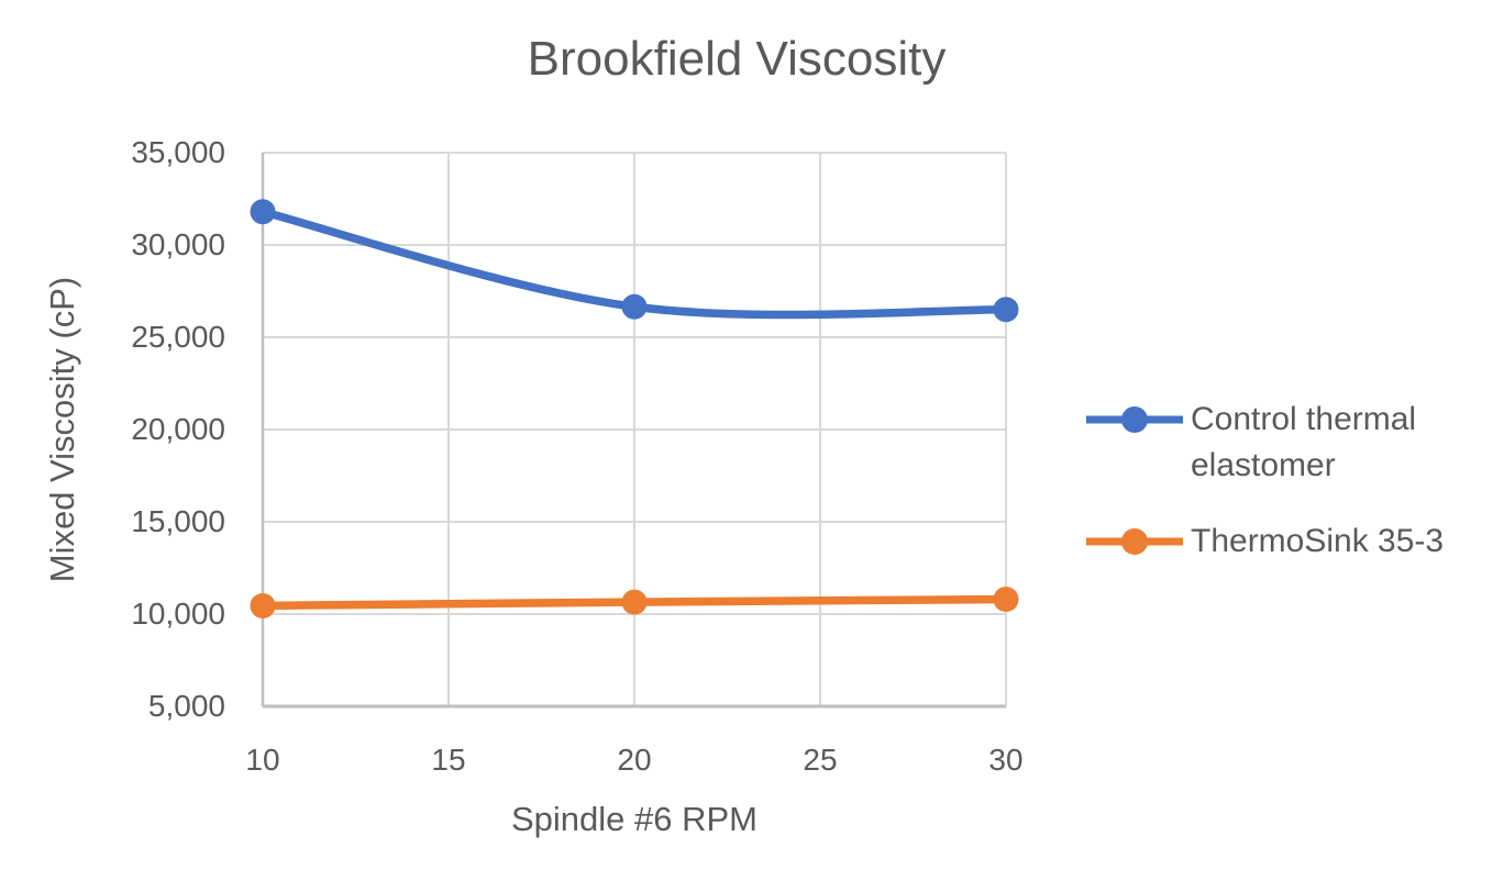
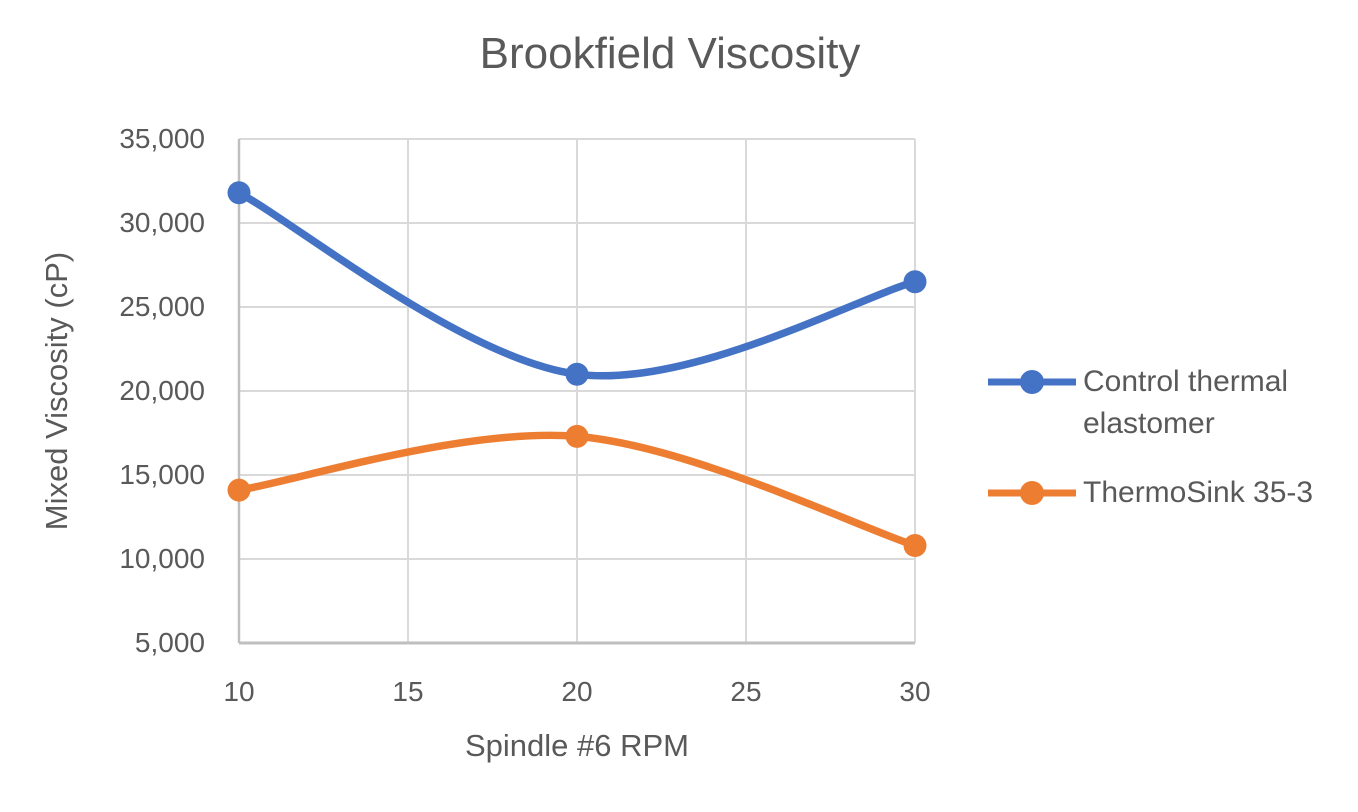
ThermoSink 35-3/10: 10400 -> 14100
Control thermal elastomer/20: 26600 -> 21000
ThermoSink 35-3/20: 10600 -> 17300
